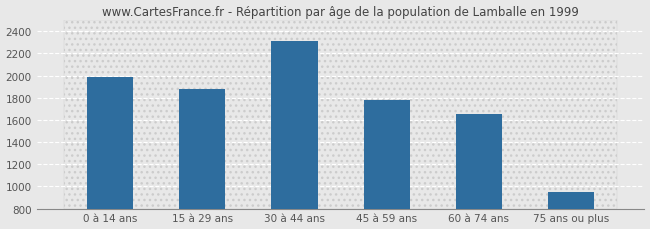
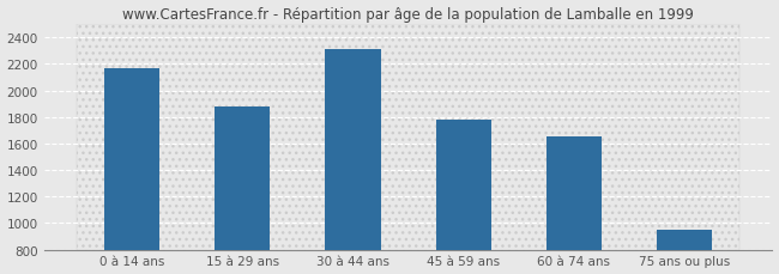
0 à 14 ans: 1990 -> 2170
